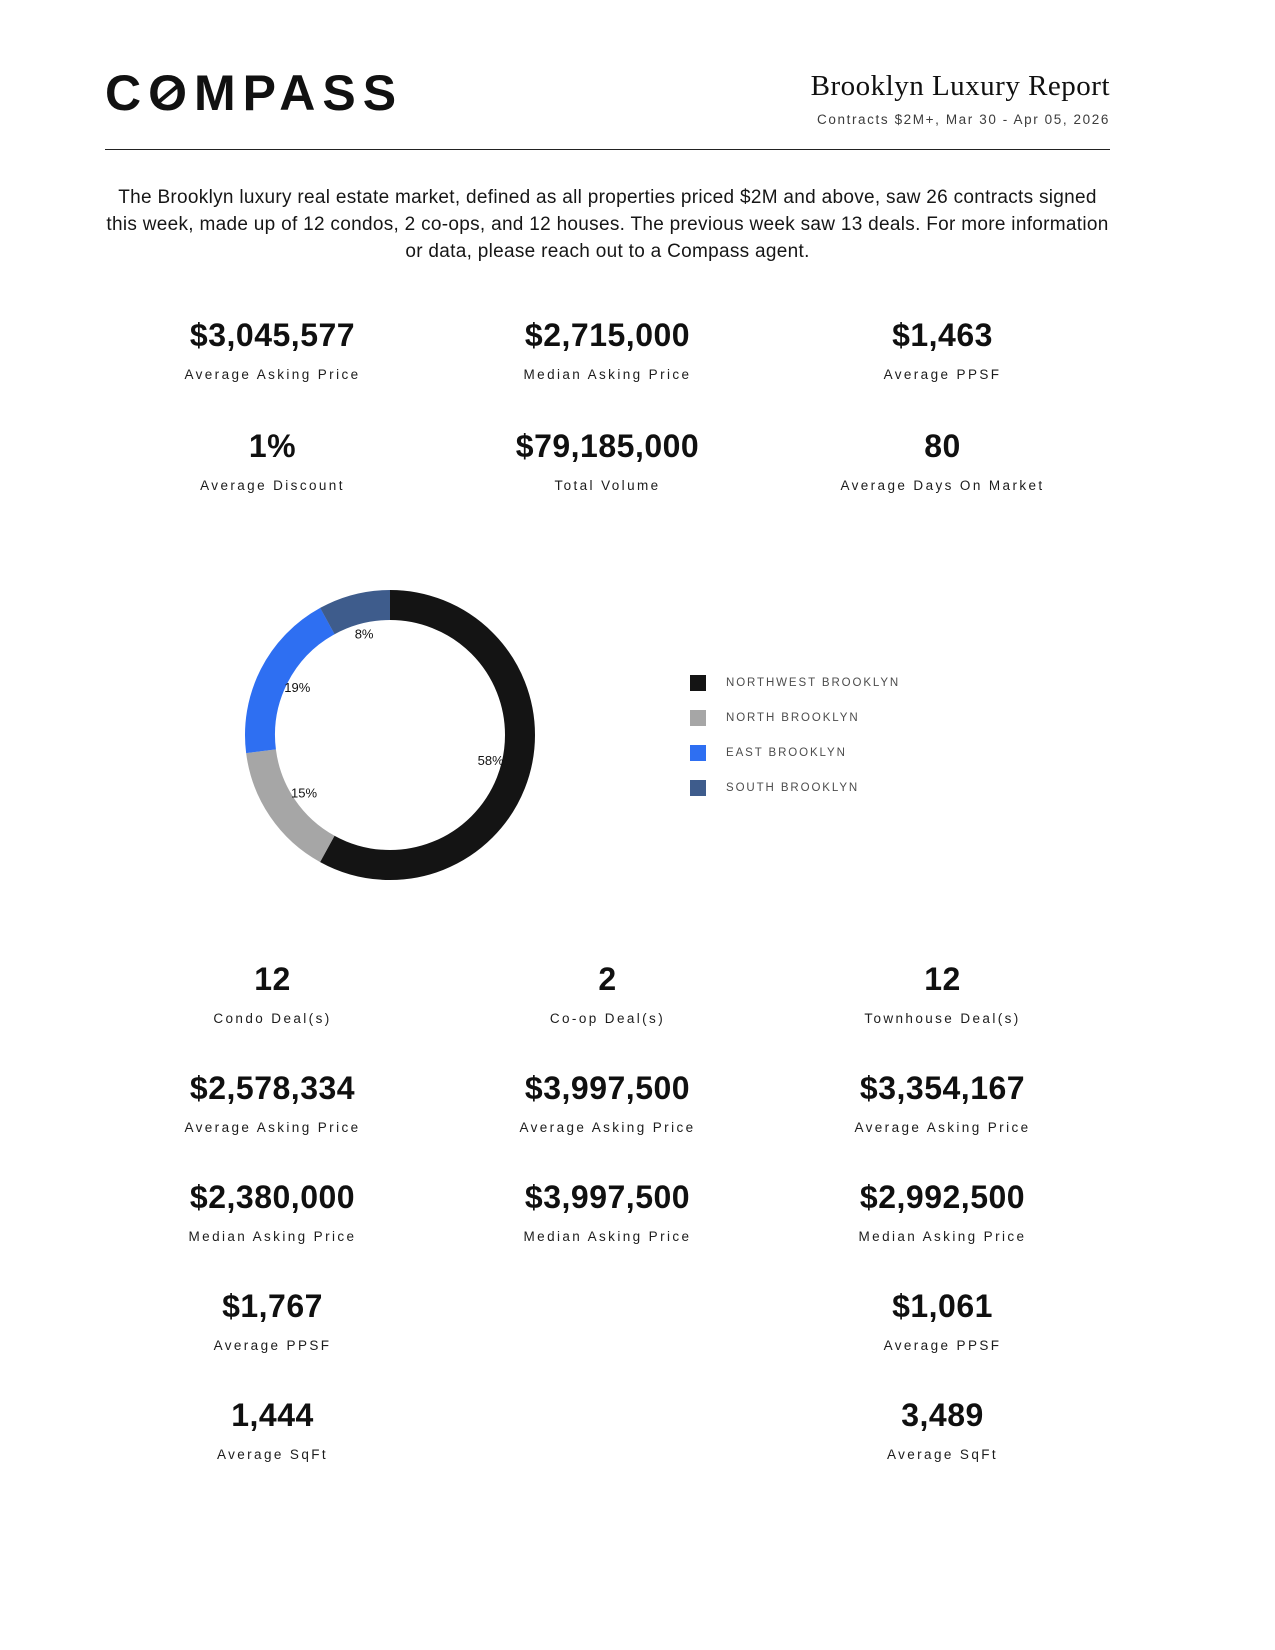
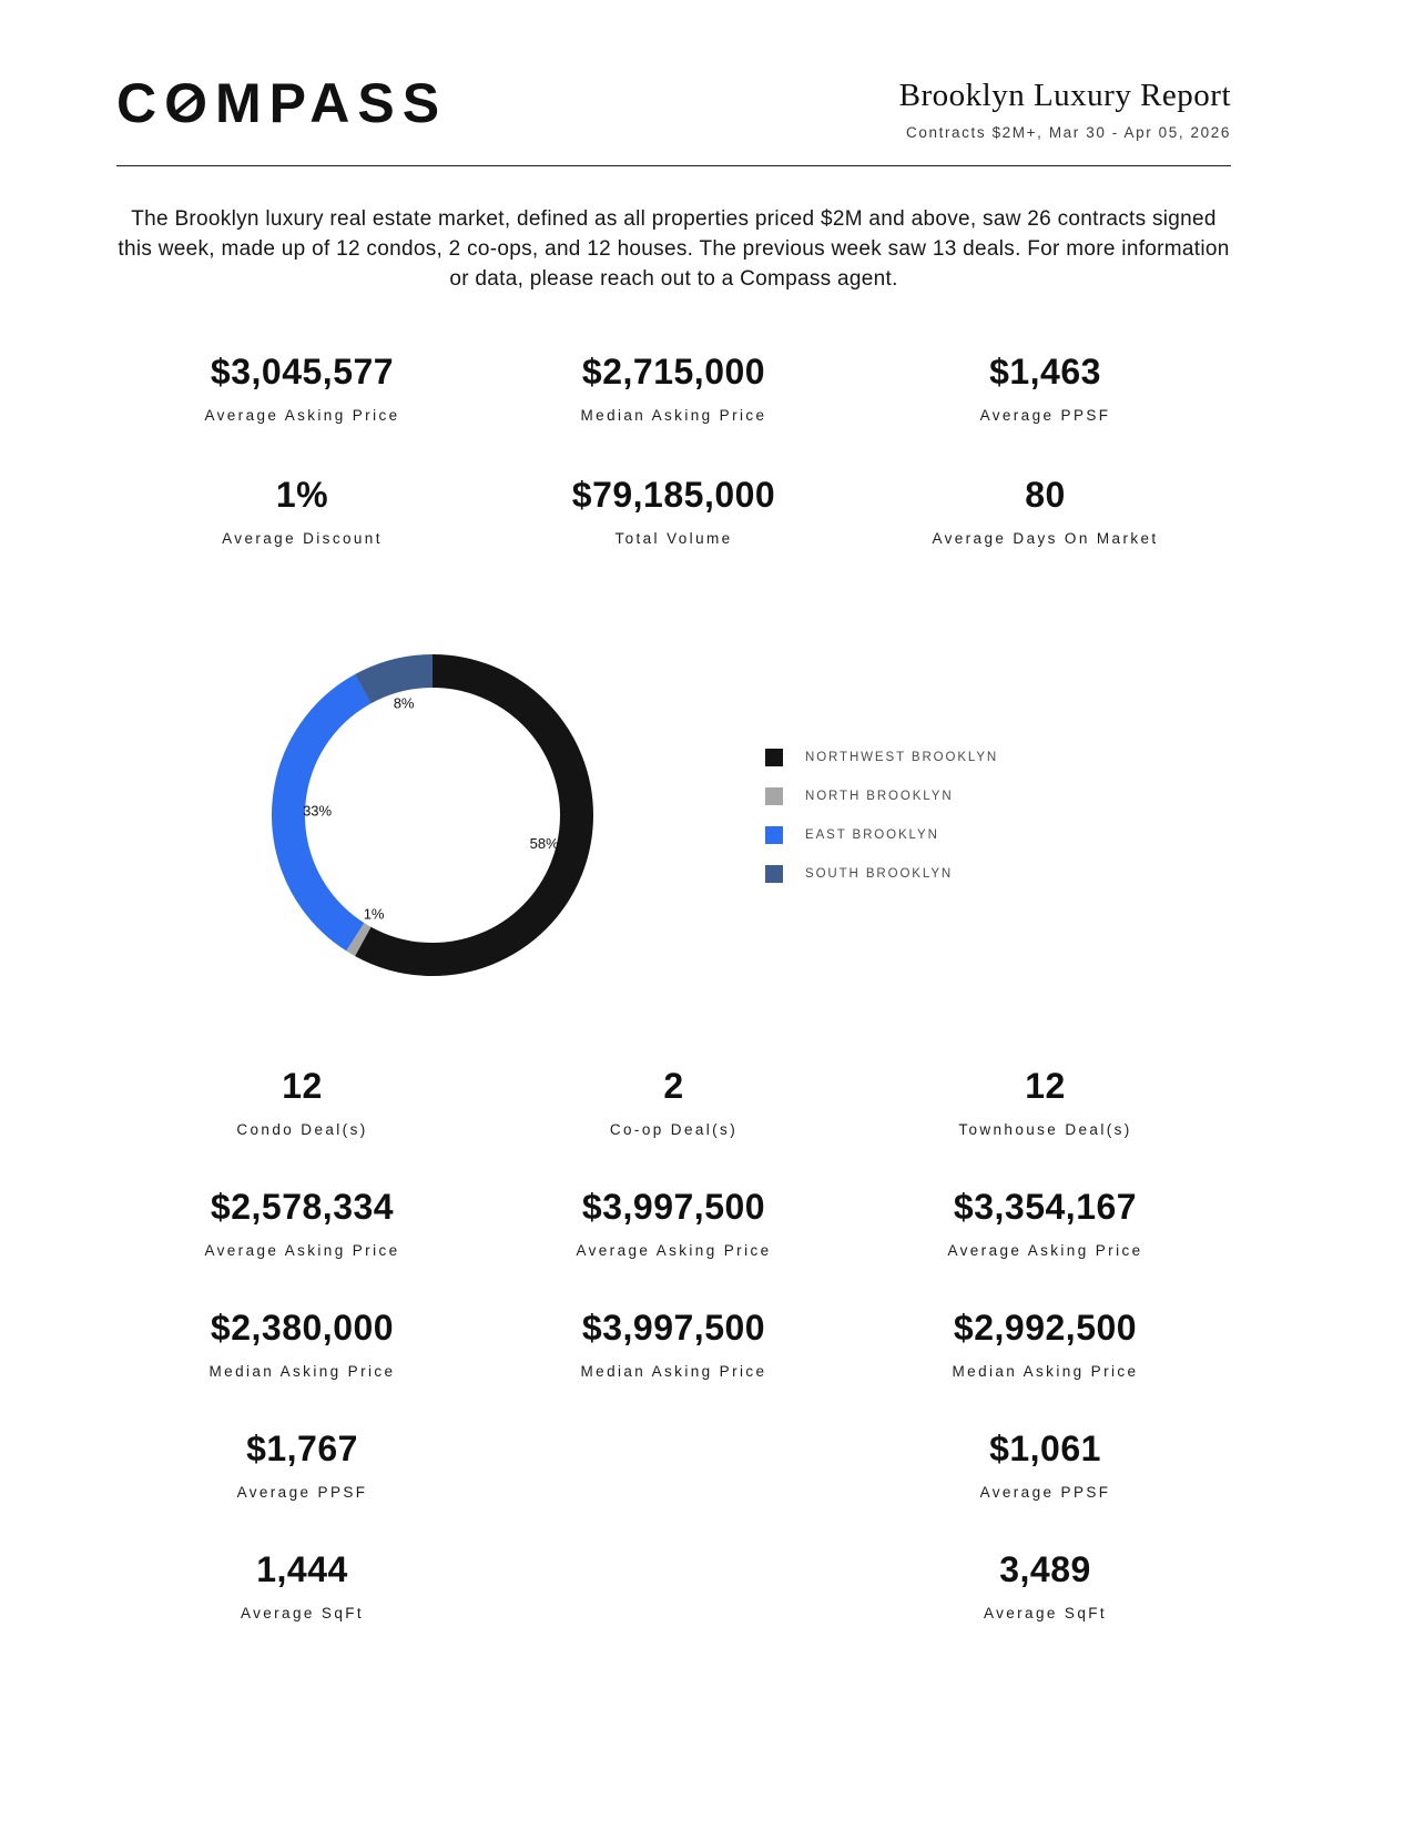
NORTH BROOKLYN: 15% -> 1%
EAST BROOKLYN: 19% -> 33%
